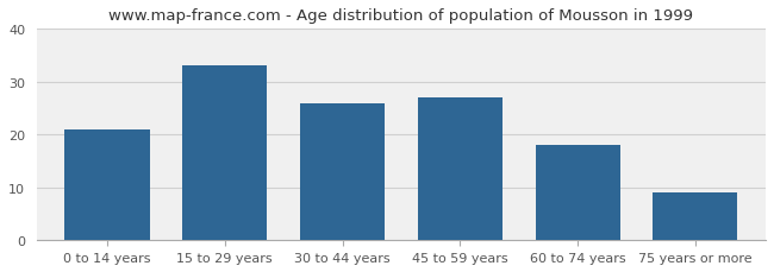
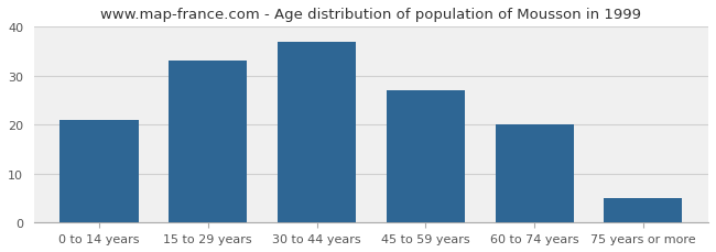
30 to 44 years: 26 -> 37
60 to 74 years: 18 -> 20
75 years or more: 9 -> 5
